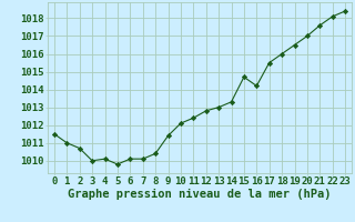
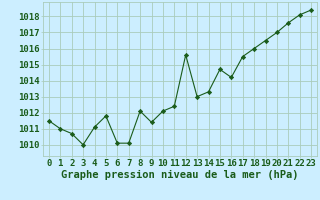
4: 1010.1 -> 1011.1
5: 1009.8 -> 1011.8
8: 1010.4 -> 1012.1
12: 1012.8 -> 1015.6
